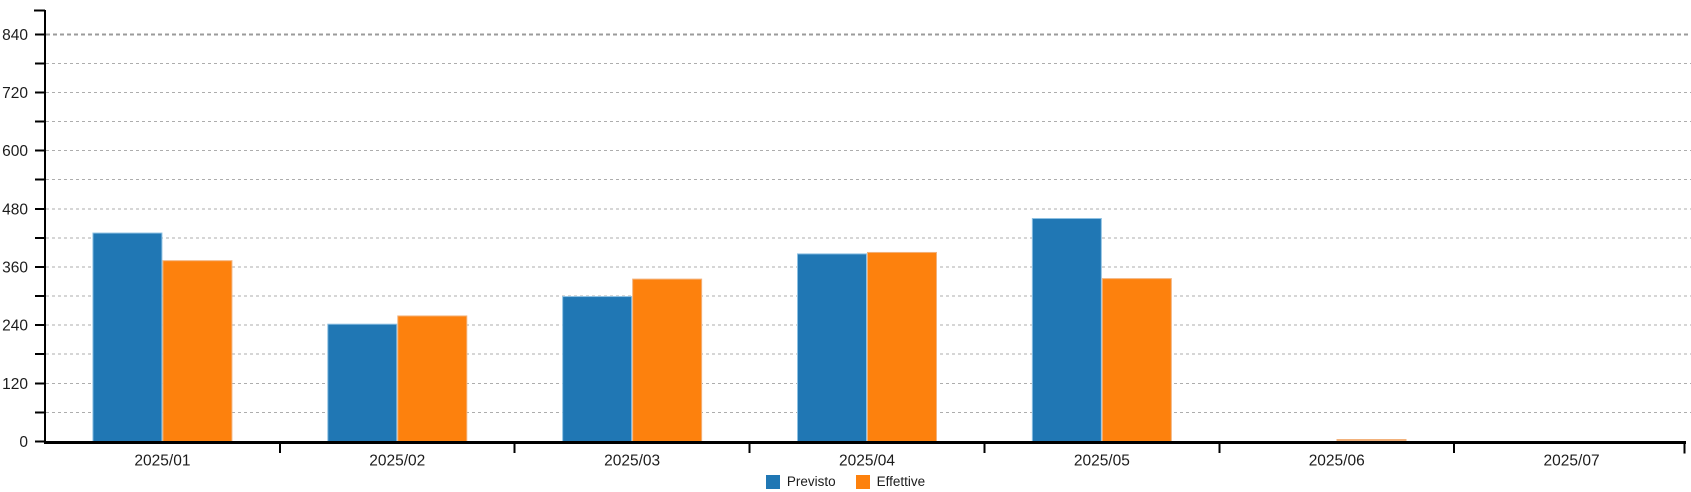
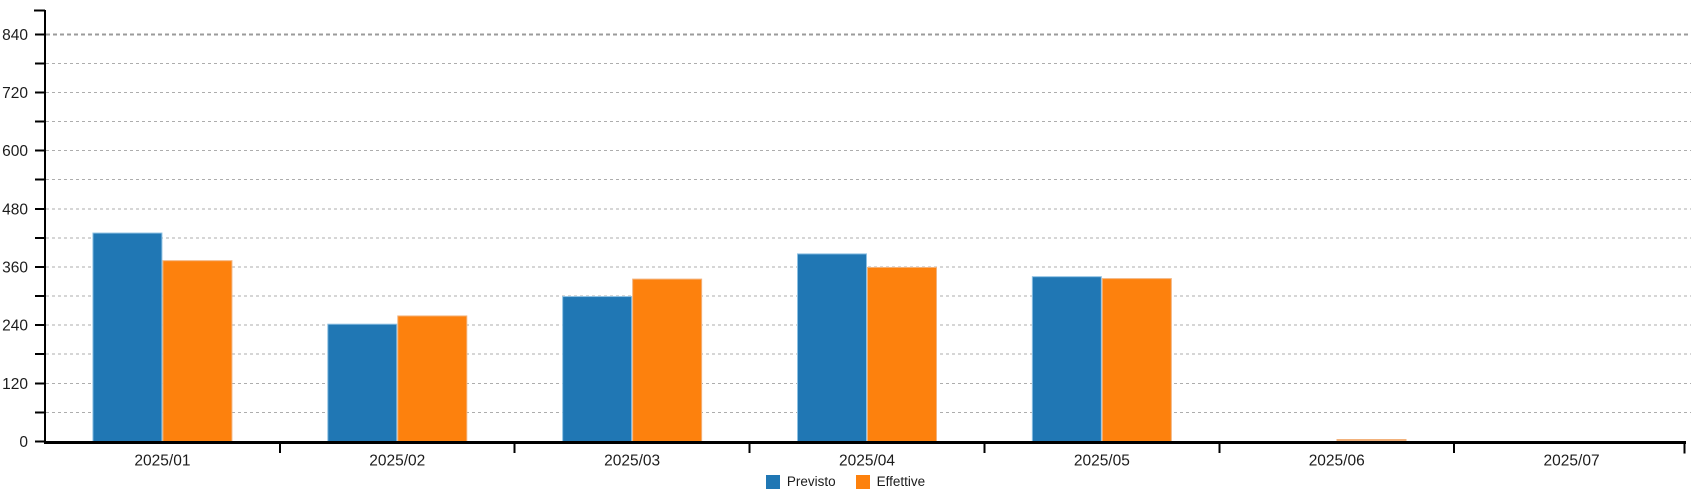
Effettive/2025/04: 390 -> 360
Previsto/2025/05: 460 -> 340
